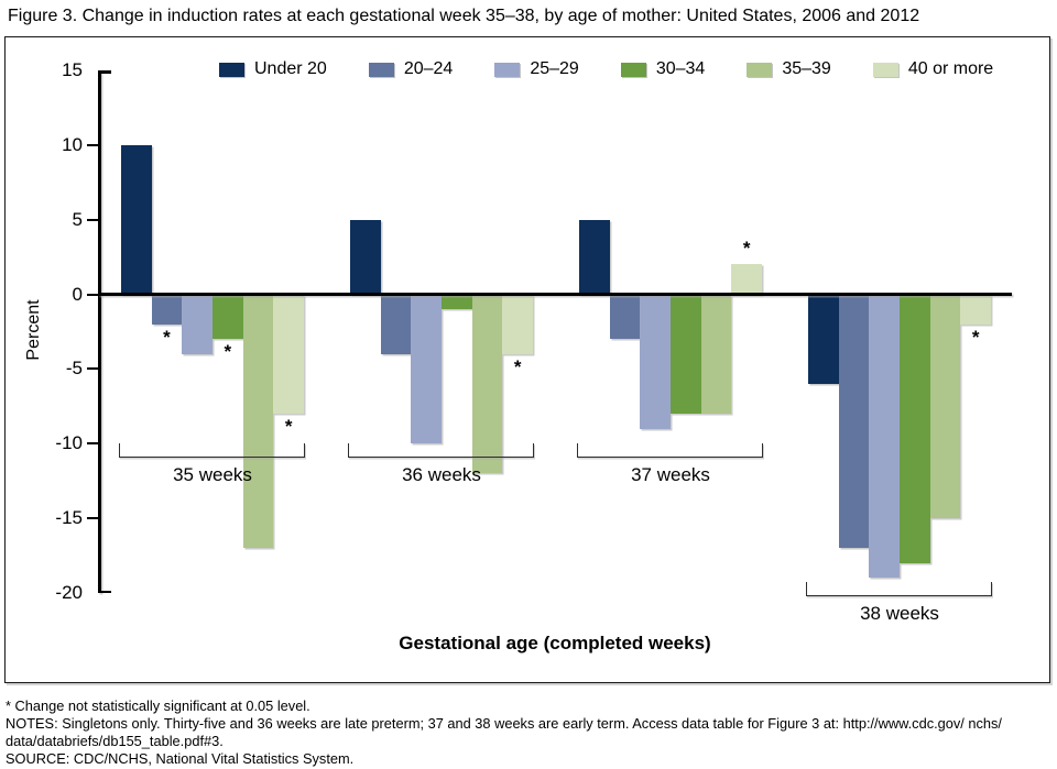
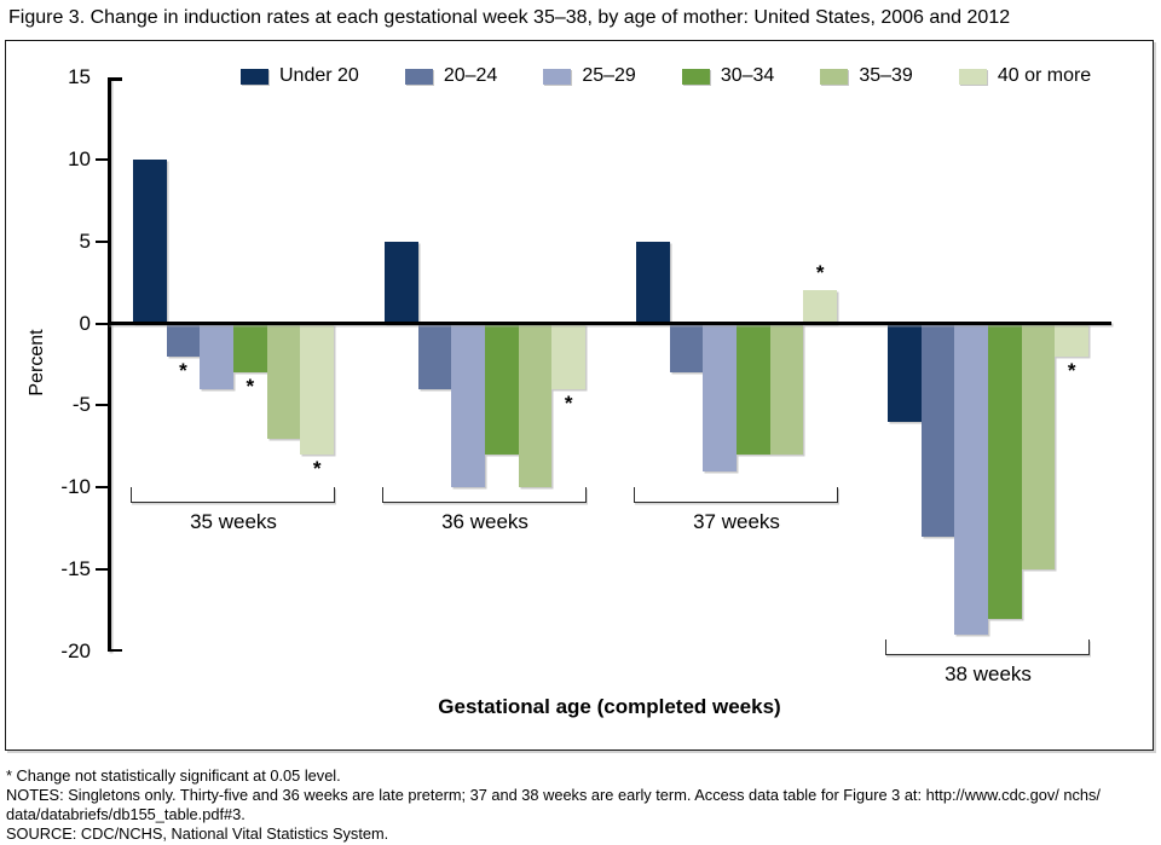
35–39/35 weeks: -17 -> -7
30–34/36 weeks: -1 -> -8
35–39/36 weeks: -12 -> -10
20–24/38 weeks: -17 -> -13
